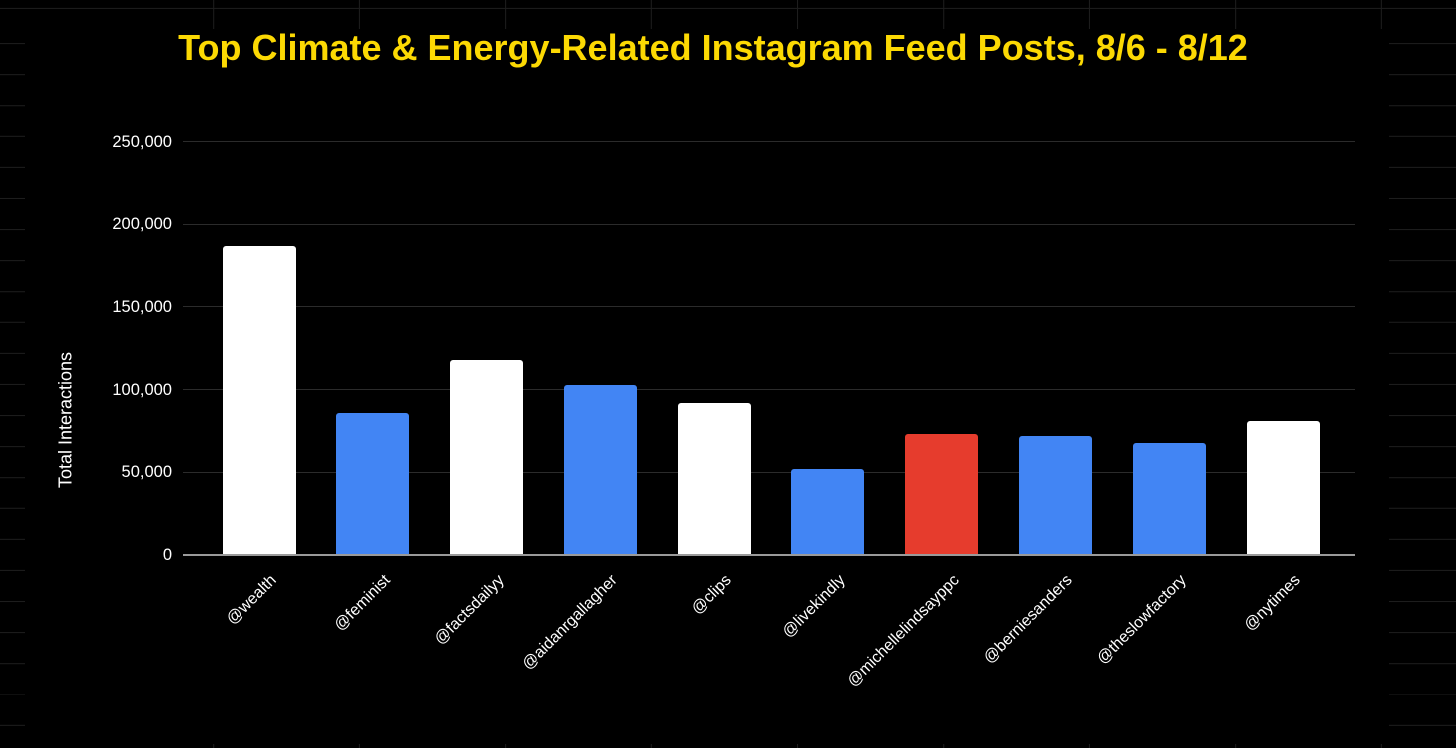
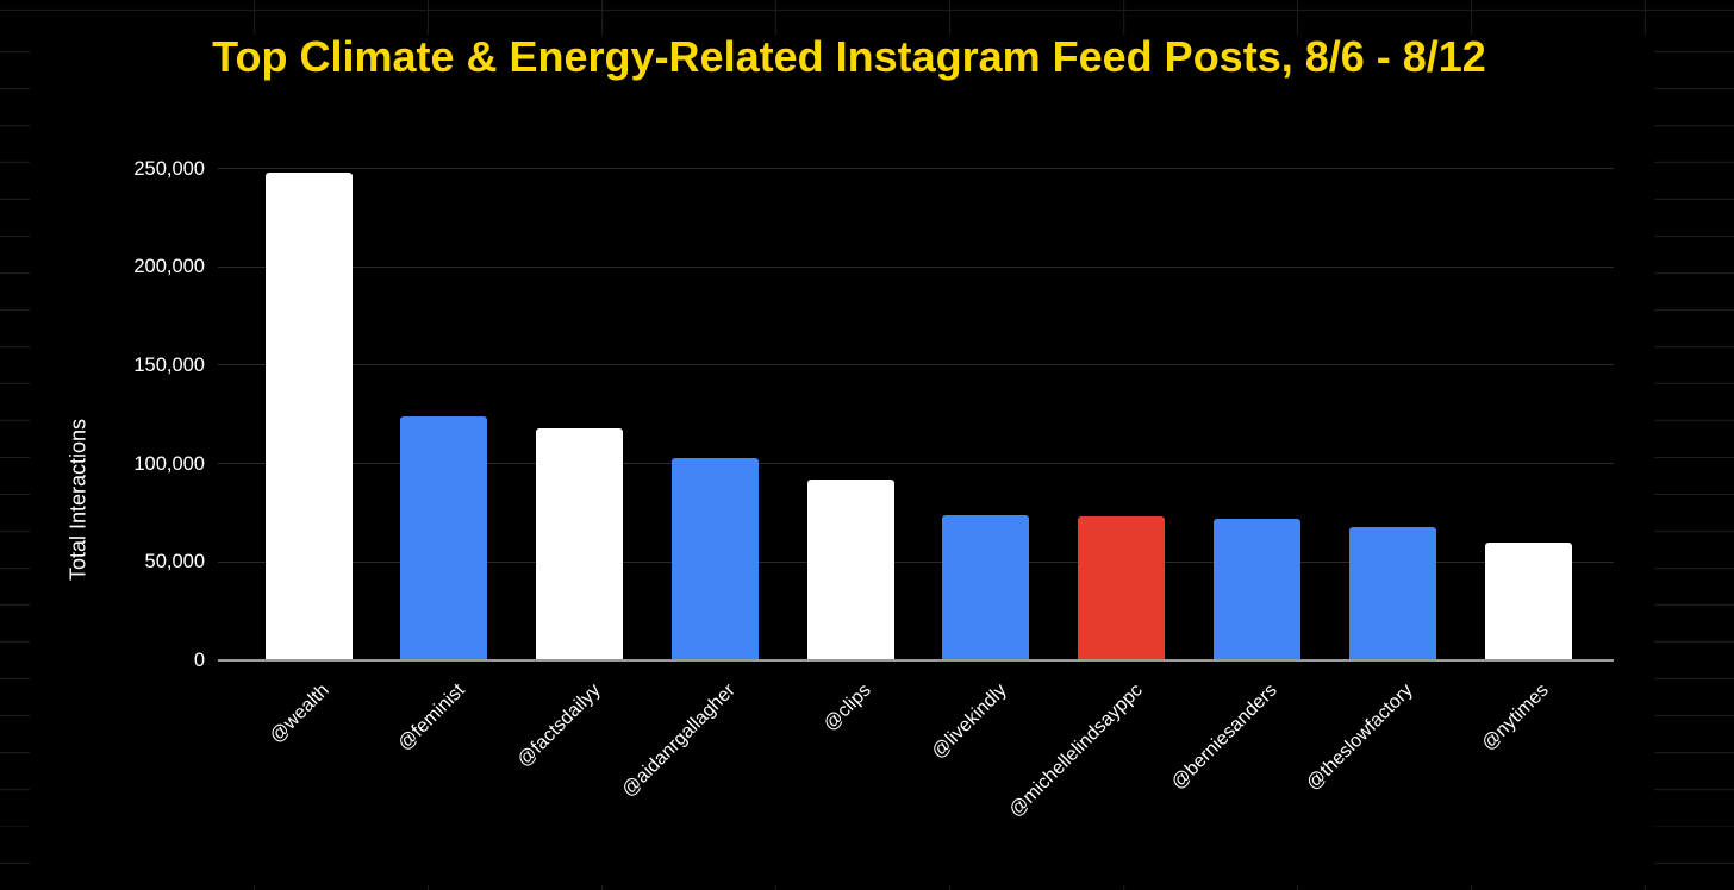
@wealth: 187000 -> 248000
@feminist: 86000 -> 124000
@livekindly: 52000 -> 74000
@nytimes: 81000 -> 60000
